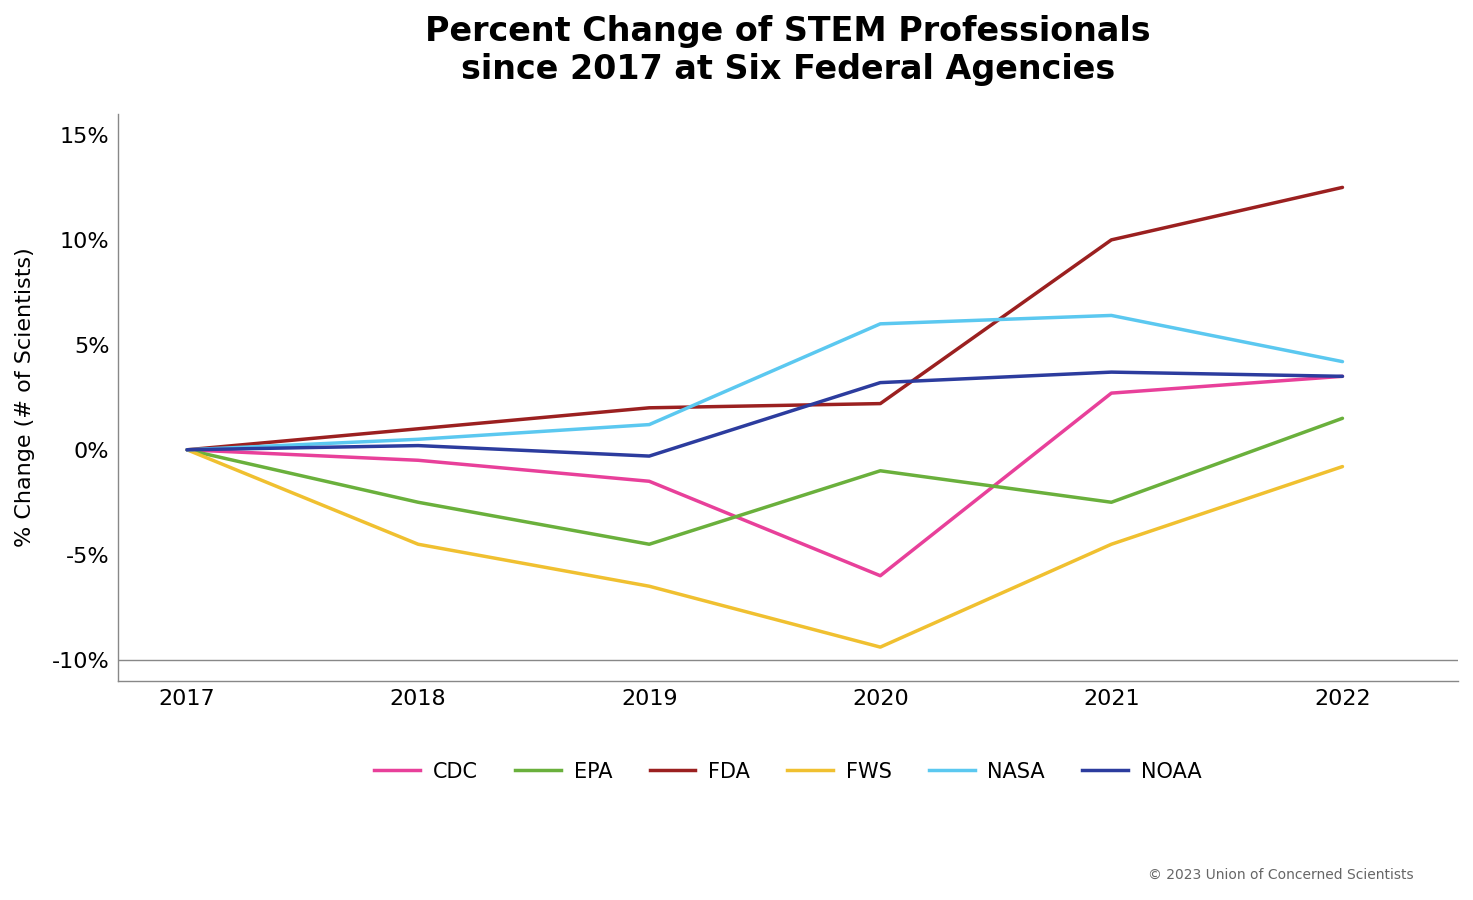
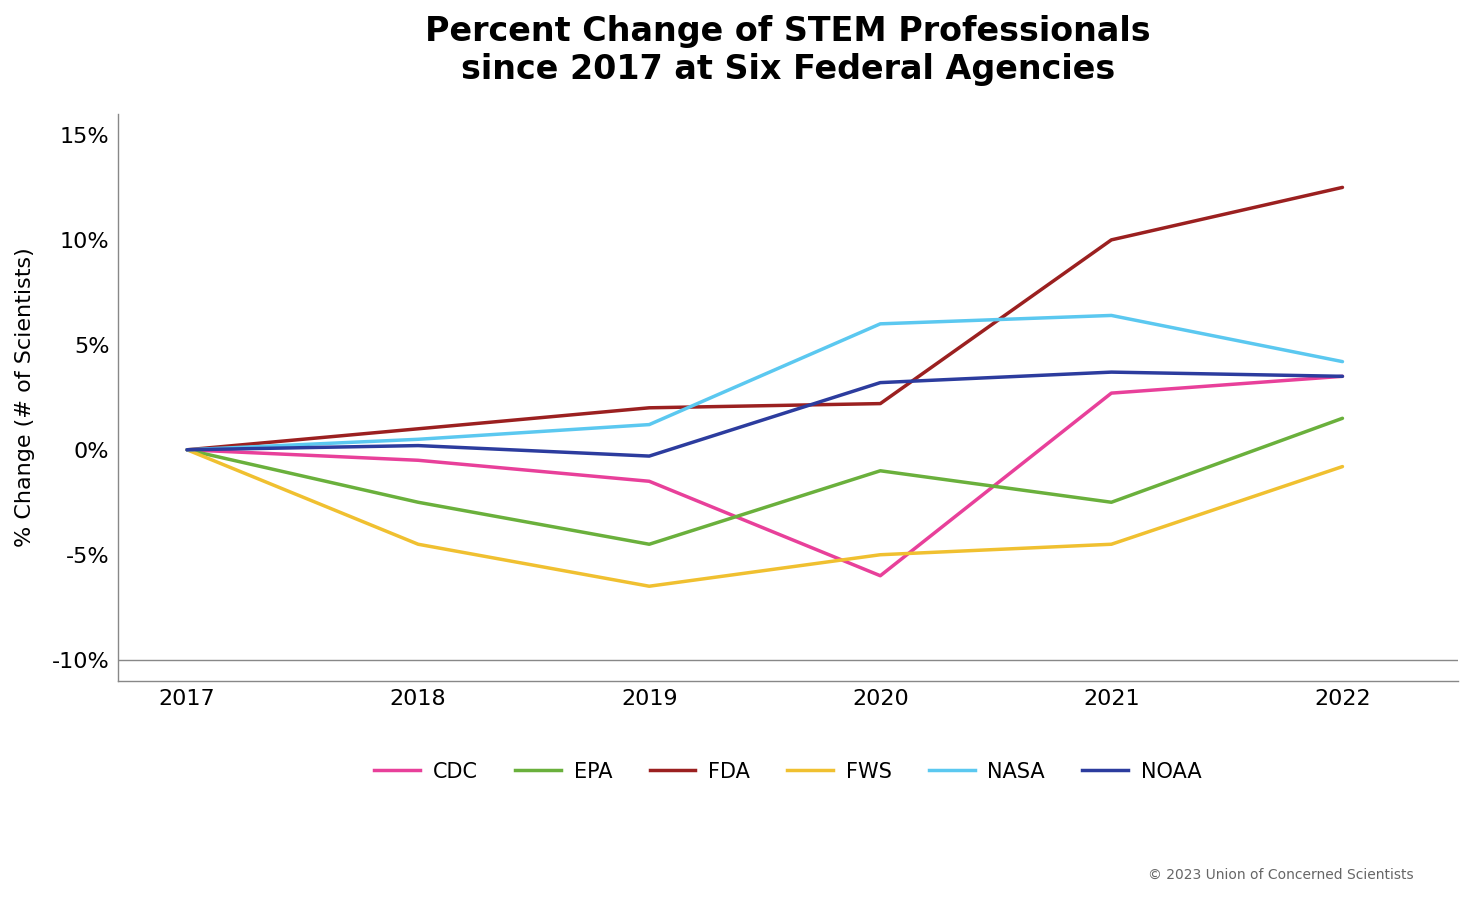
FWS/2020: -9.4% -> -5.0%
